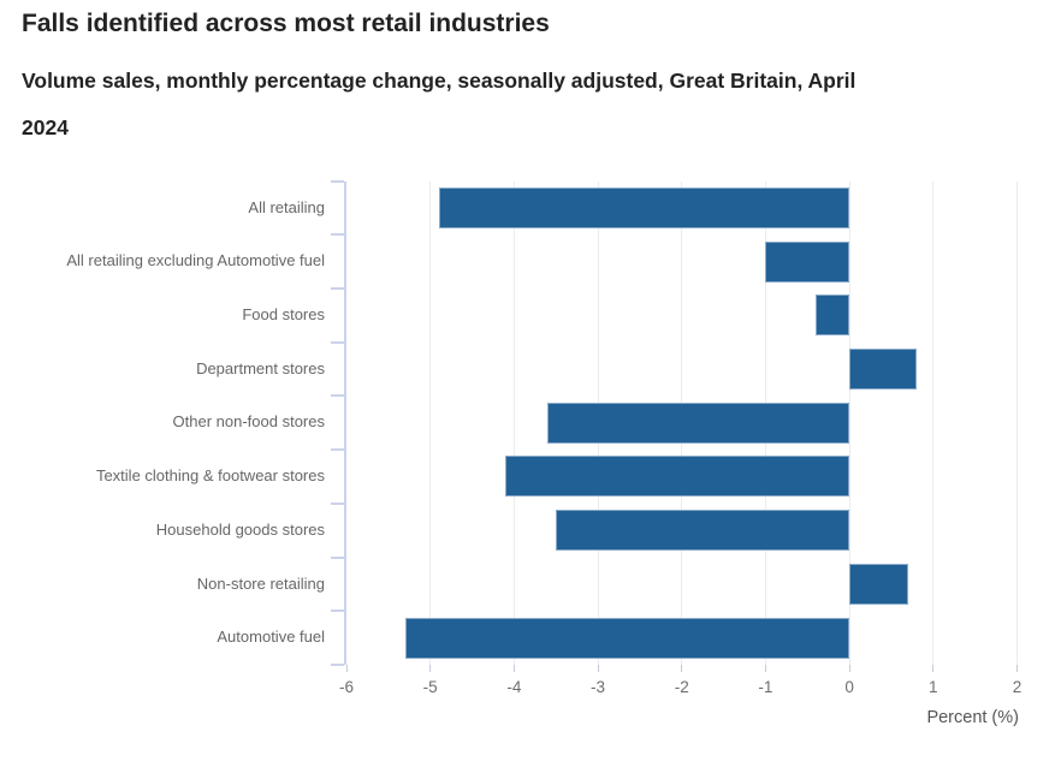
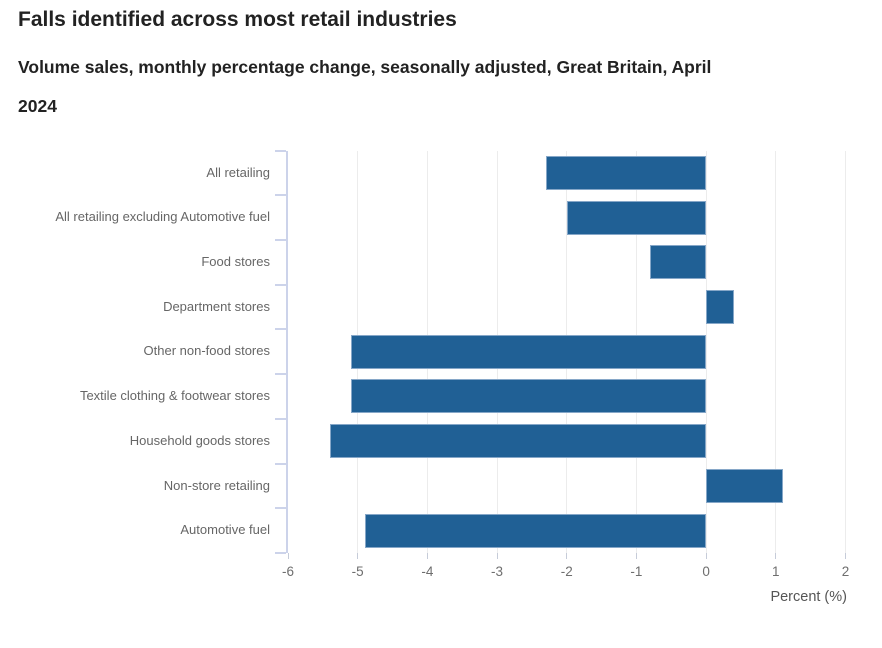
All retailing: -4.9 -> -2.3
All retailing excluding Automotive fuel: -1.0 -> -2.0
Food stores: -0.4 -> -0.8
Department stores: 0.8 -> 0.4
Other non-food stores: -3.6 -> -5.1
Textile clothing & footwear stores: -4.1 -> -5.1
Household goods stores: -3.5 -> -5.4
Non-store retailing: 0.7 -> 1.1
Automotive fuel: -5.3 -> -4.9
